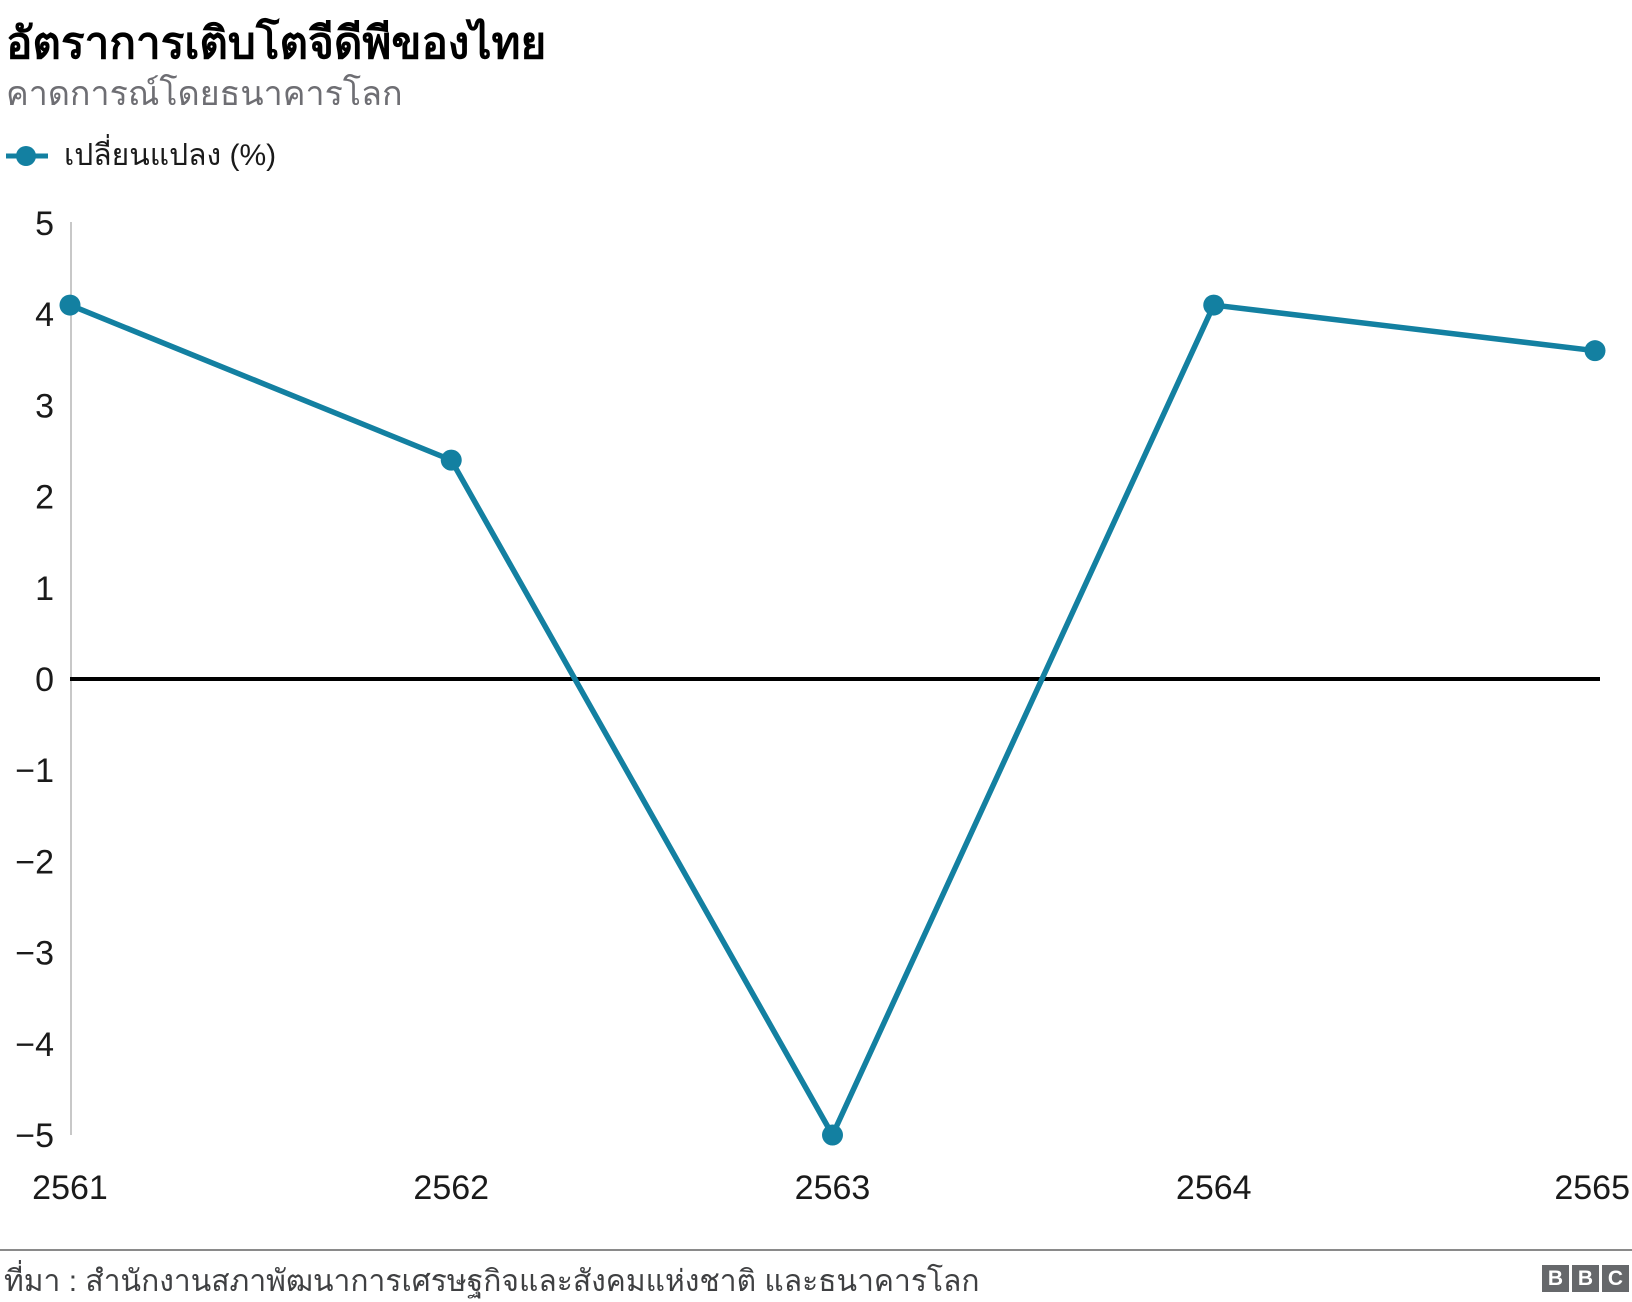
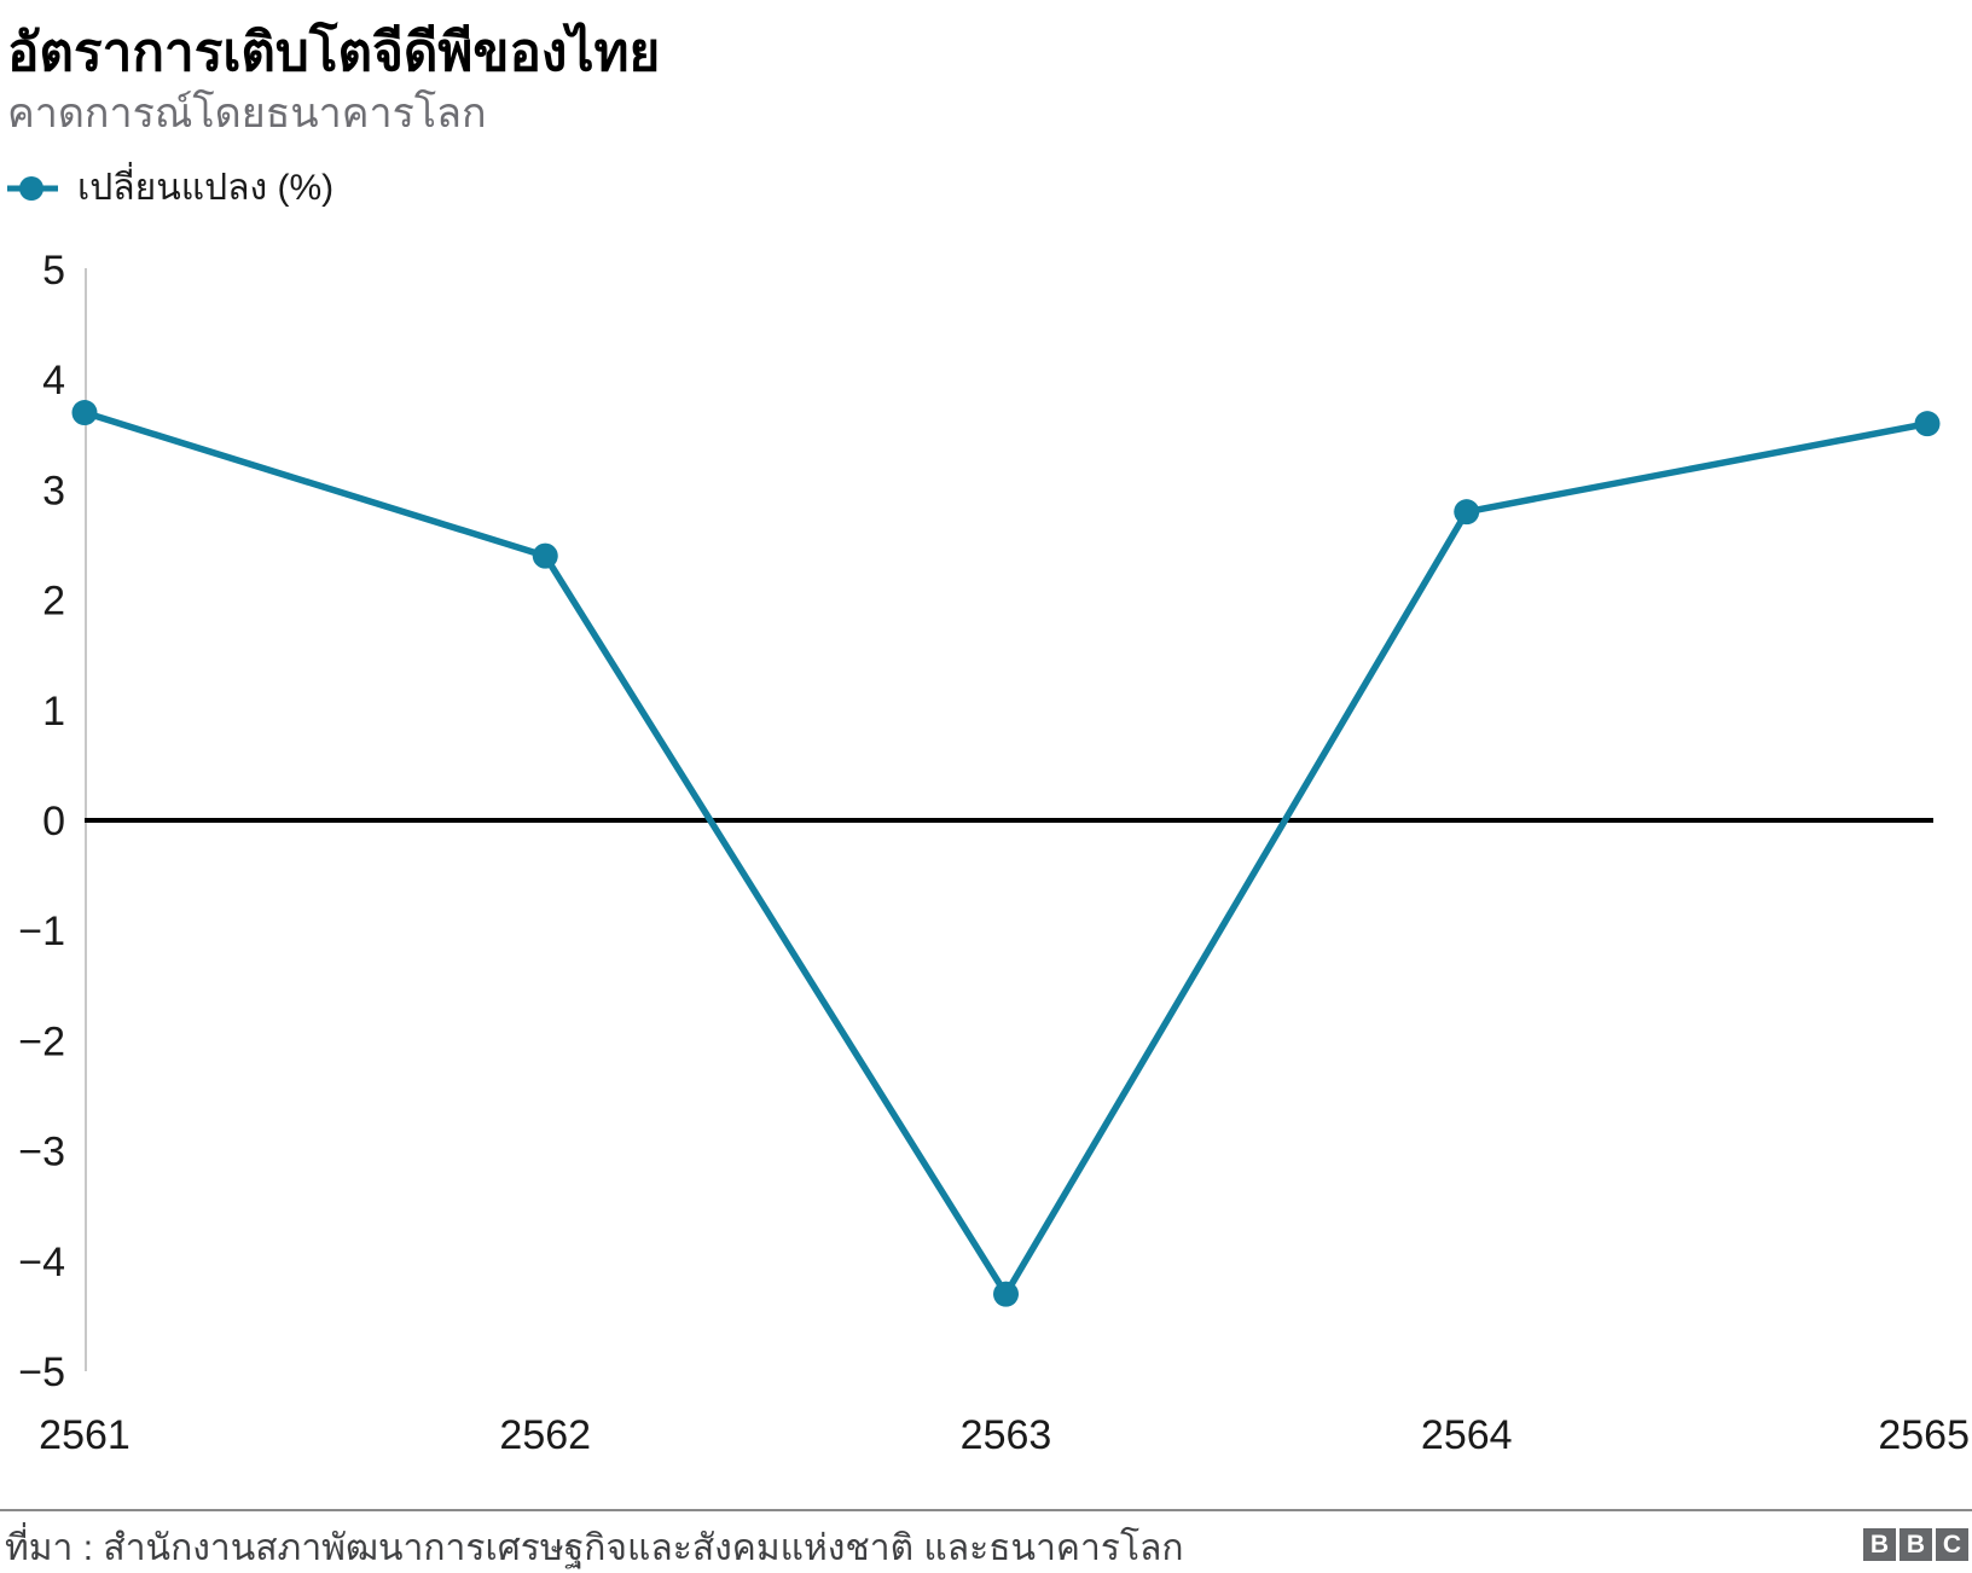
2561: 4.1 -> 3.7
2563: -5.0 -> -4.3
2564: 4.1 -> 2.8
